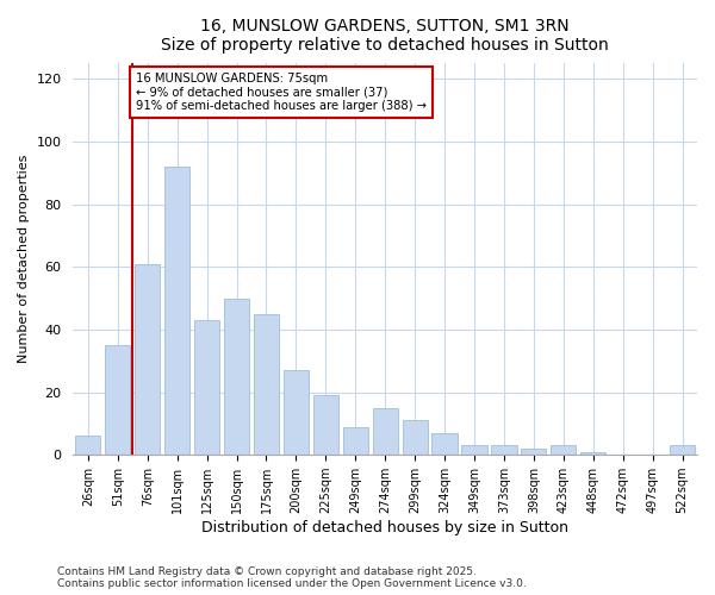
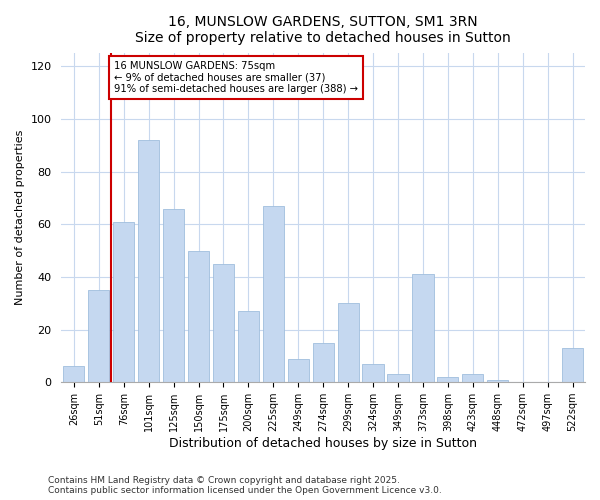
125sqm: 43 -> 66
225sqm: 19 -> 67
299sqm: 11 -> 30
373sqm: 3 -> 41
522sqm: 3 -> 13
